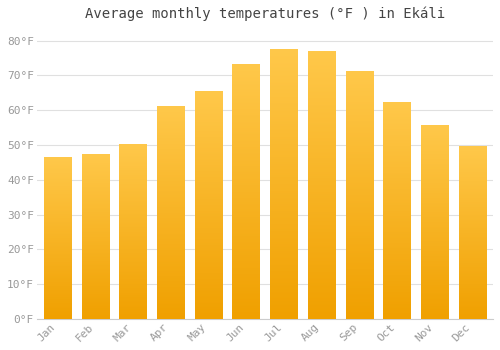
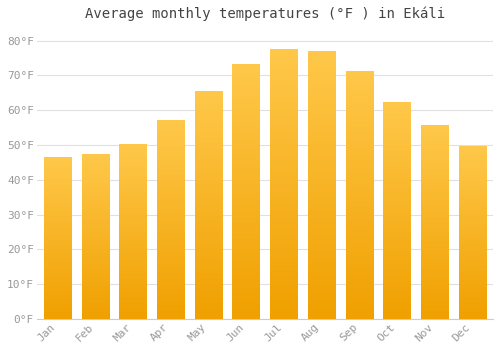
Apr: 61.0°F -> 57.0°F
